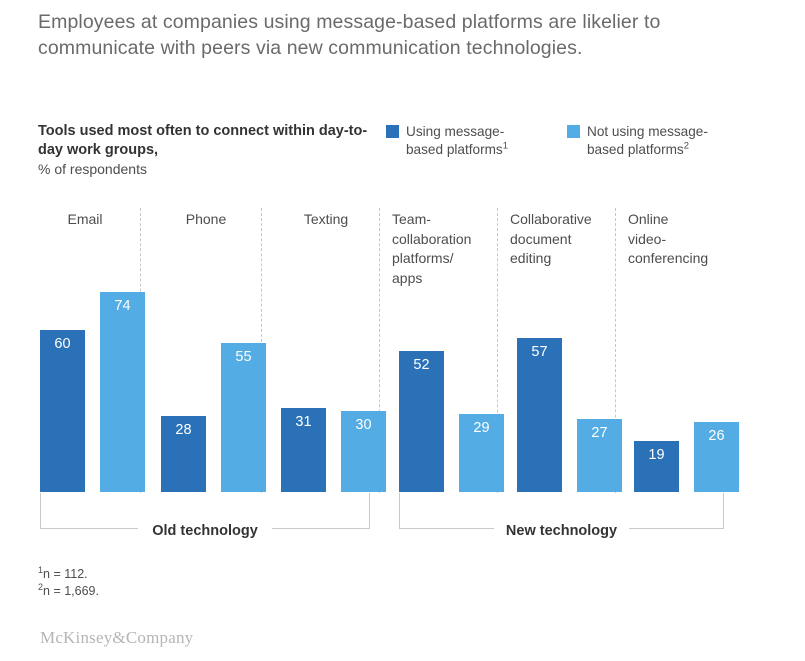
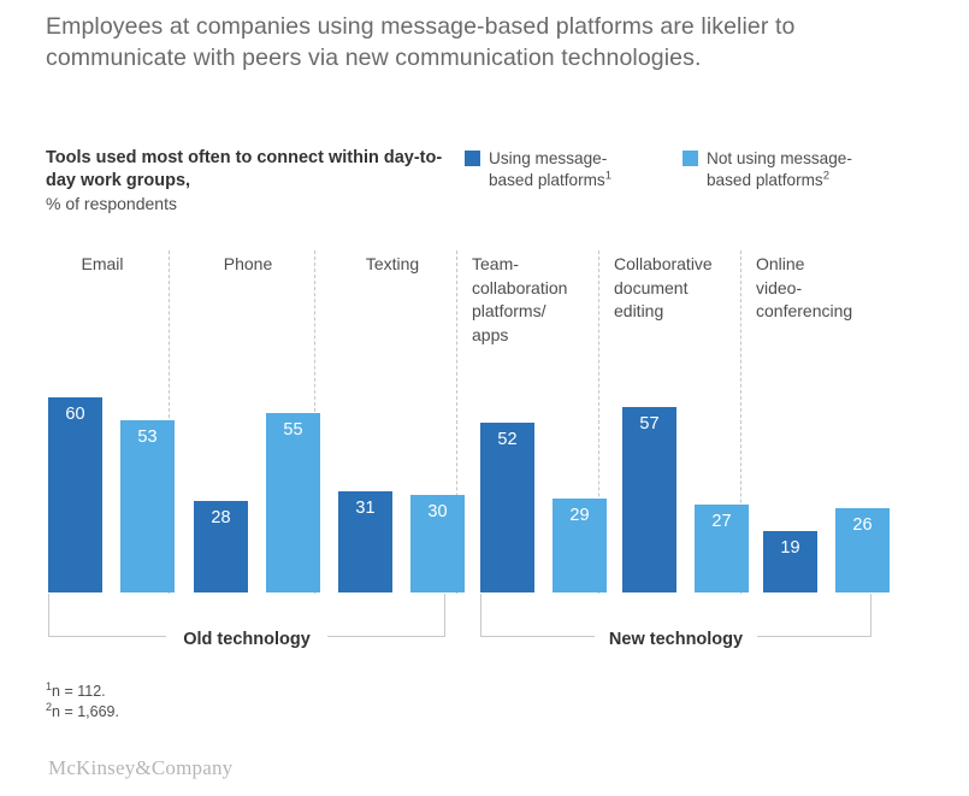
Not using message-based platforms/Email: 74 -> 53
